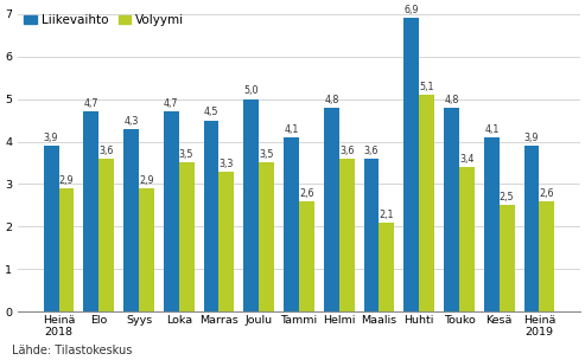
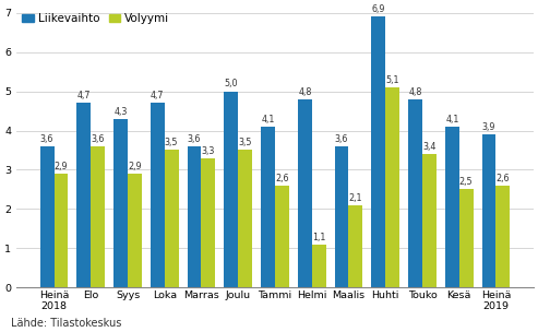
Liikevaihto/Heinä 2018: 3,9 -> 3,6
Liikevaihto/Marras: 4,5 -> 3,6
Volyymi/Helmi: 3,6 -> 1,1
